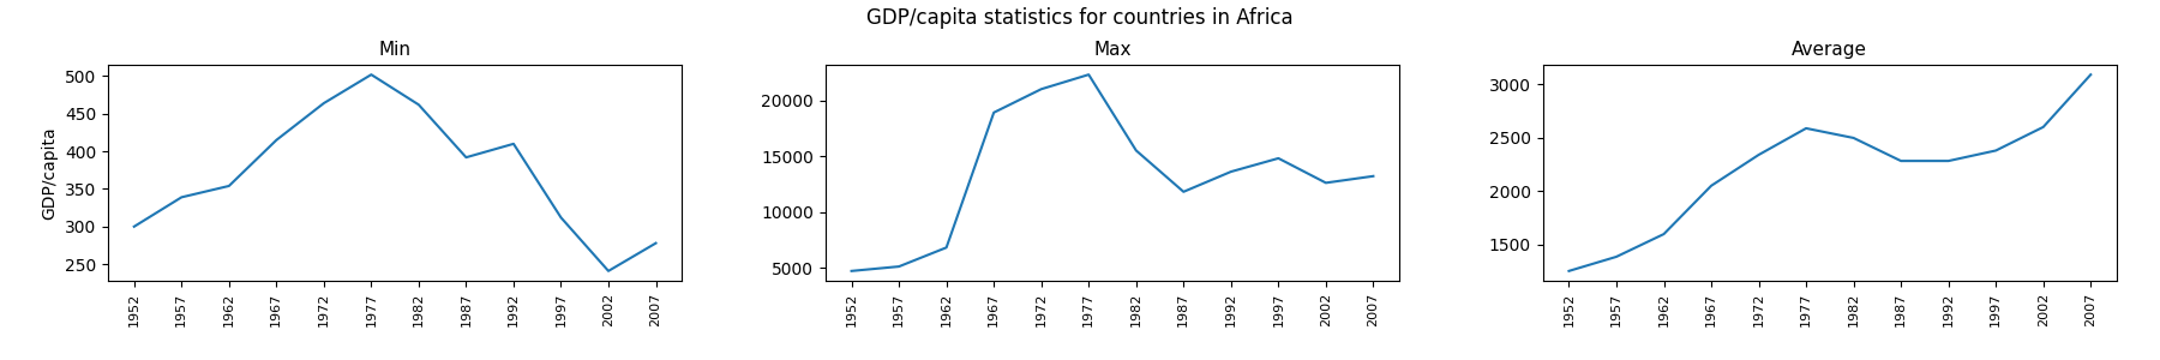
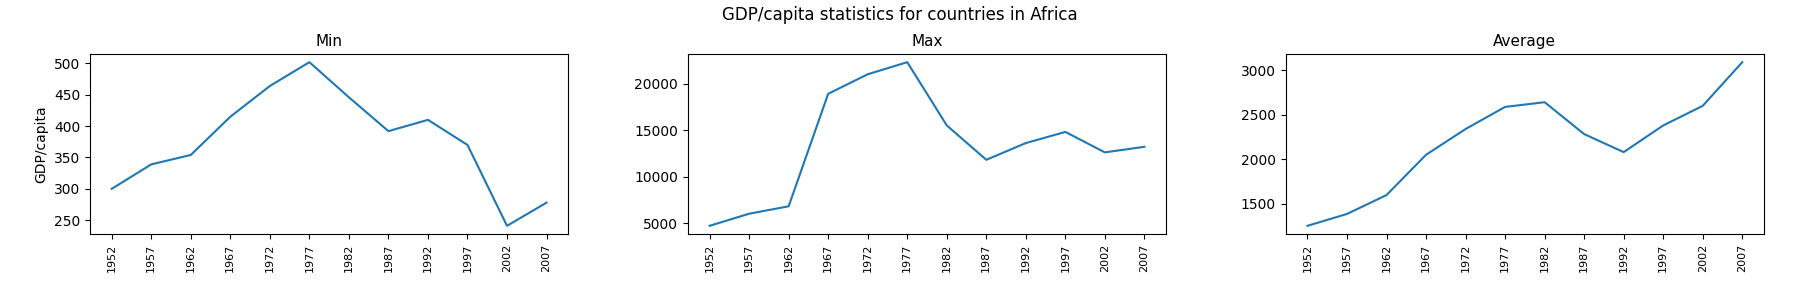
Min/1982: 462 -> 446
Min/1997: 312 -> 370
Max/1957: 5100 -> 6000
Average/1982: 2500 -> 2640
Average/1992: 2280 -> 2080
